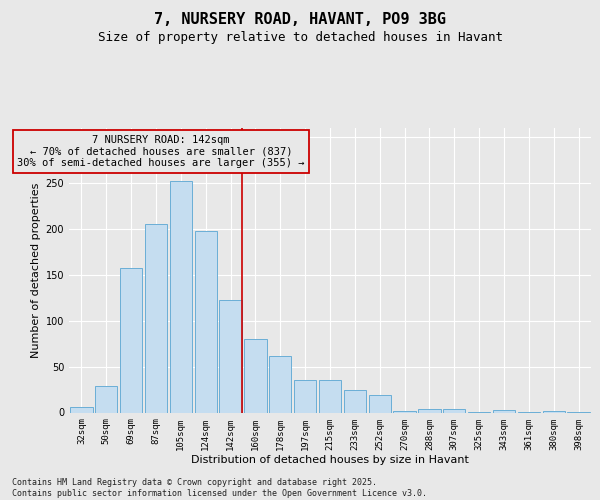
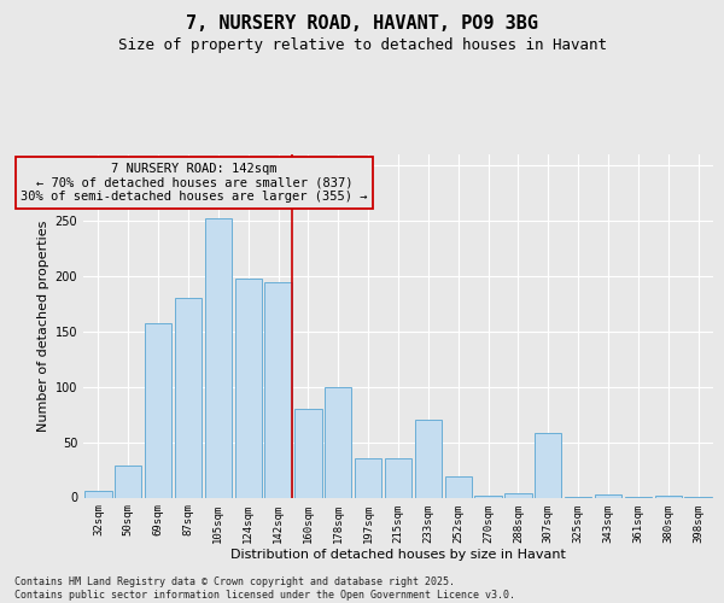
87sqm: 205 -> 180
142sqm: 122 -> 194
178sqm: 62 -> 100
233sqm: 24 -> 70
307sqm: 4 -> 58
